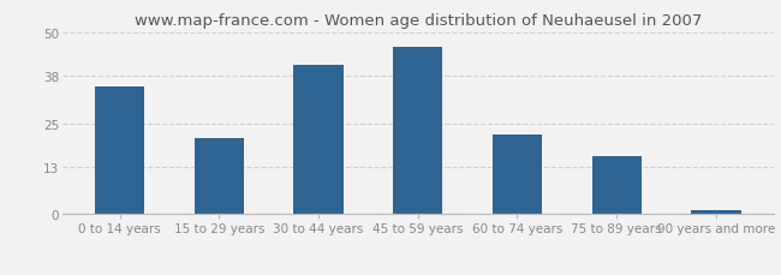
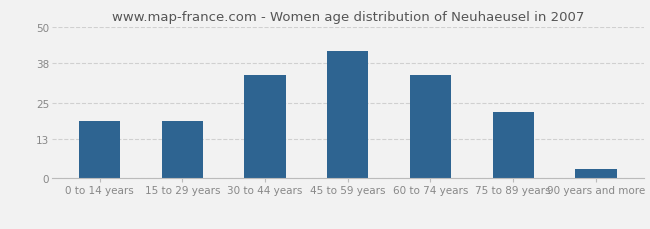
0 to 14 years: 35 -> 19
15 to 29 years: 21 -> 19
30 to 44 years: 41 -> 34
45 to 59 years: 46 -> 42
60 to 74 years: 22 -> 34
75 to 89 years: 16 -> 22
90 years and more: 1 -> 3
